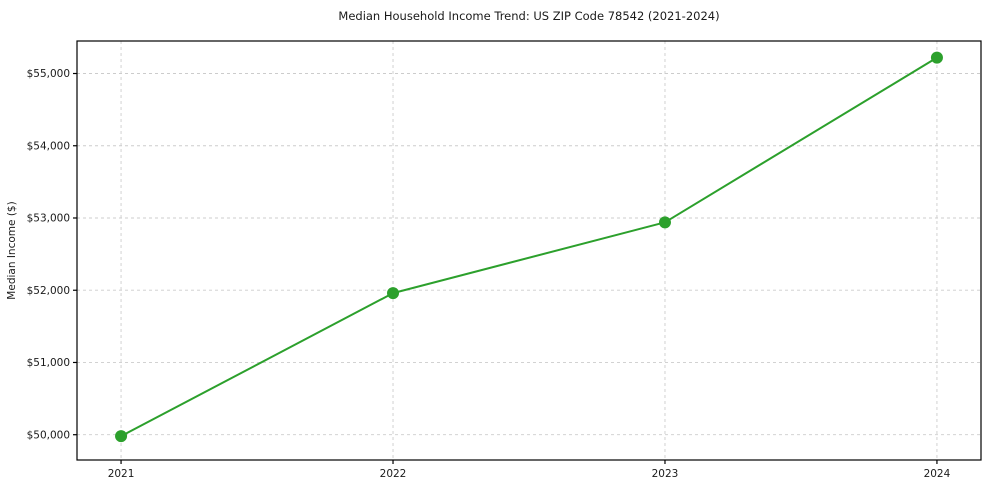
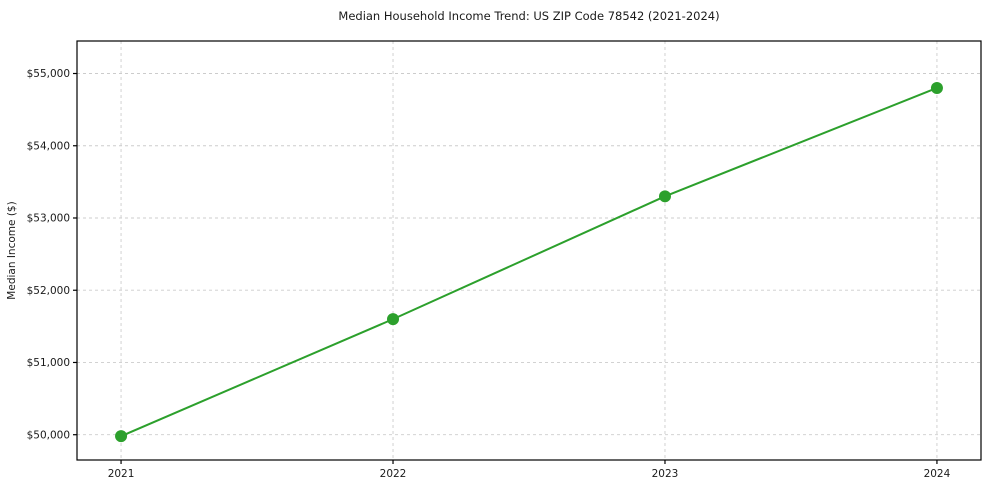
2022: $52000 -> $51600
2023: $52900 -> $53300
2024: $55200 -> $54800
